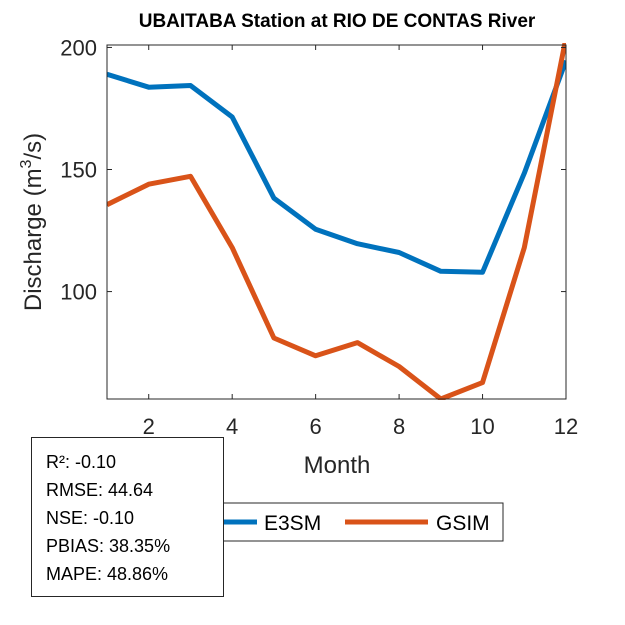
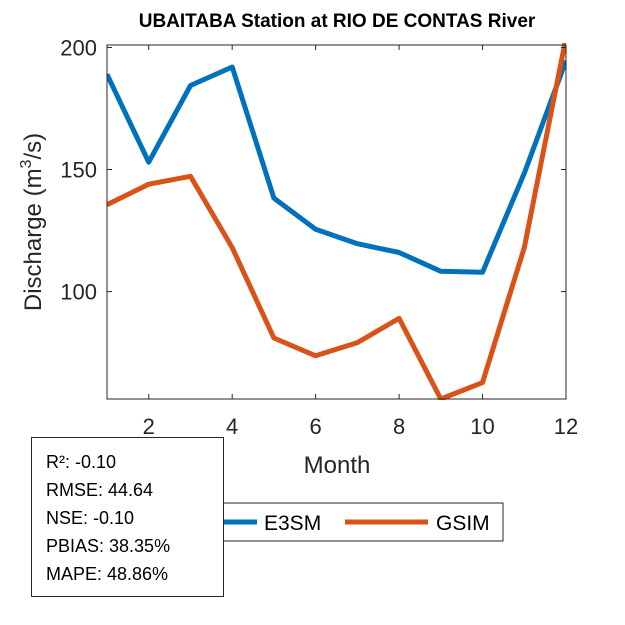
E3SM/2: 184 -> 153
E3SM/4: 172 -> 192
GSIM/8: 69 -> 89
